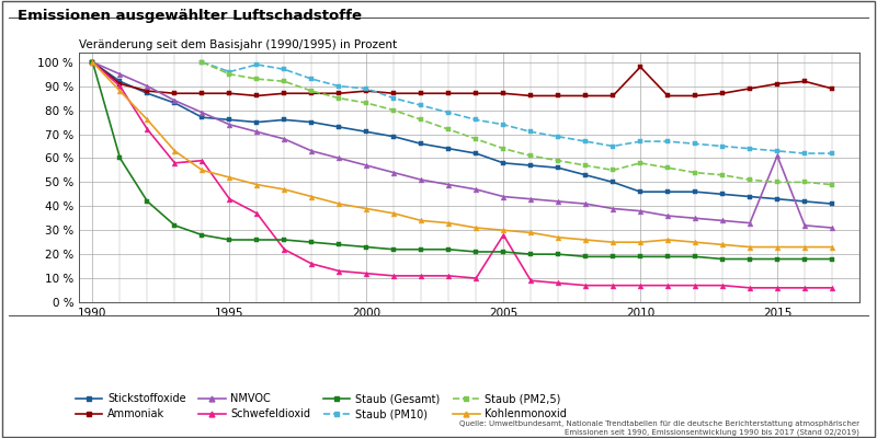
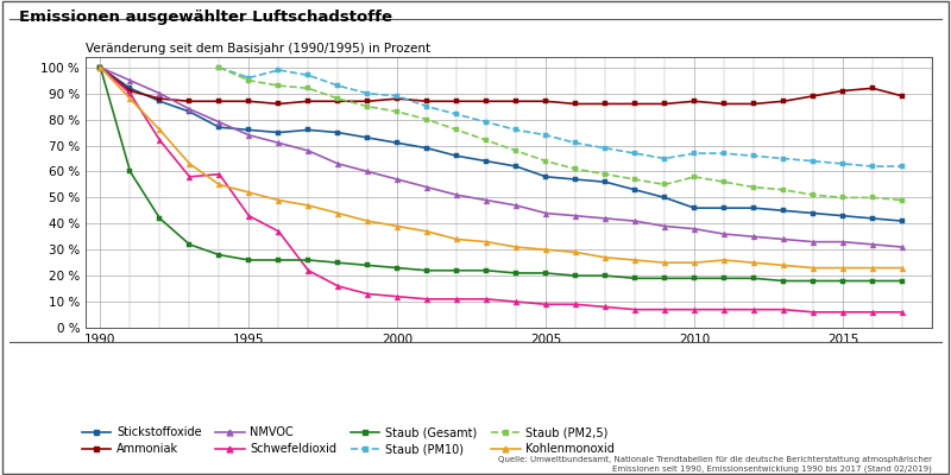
Schwefeldioxid/2005: 28 % -> 9 %
Ammoniak/2010: 98 % -> 87 %
NMVOC/2015: 61 % -> 33 %
